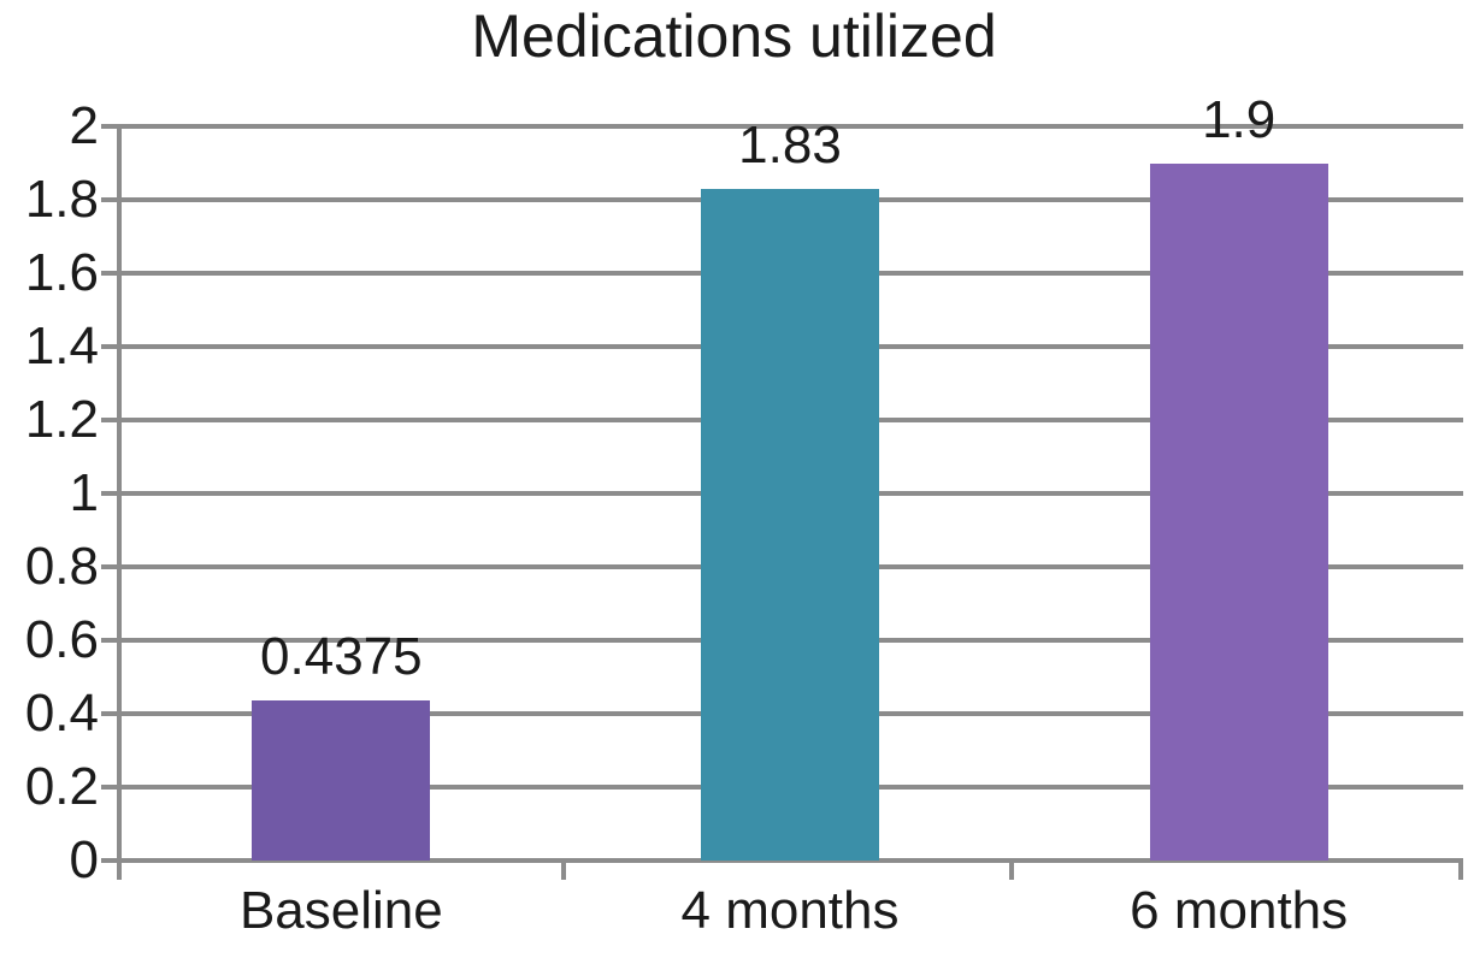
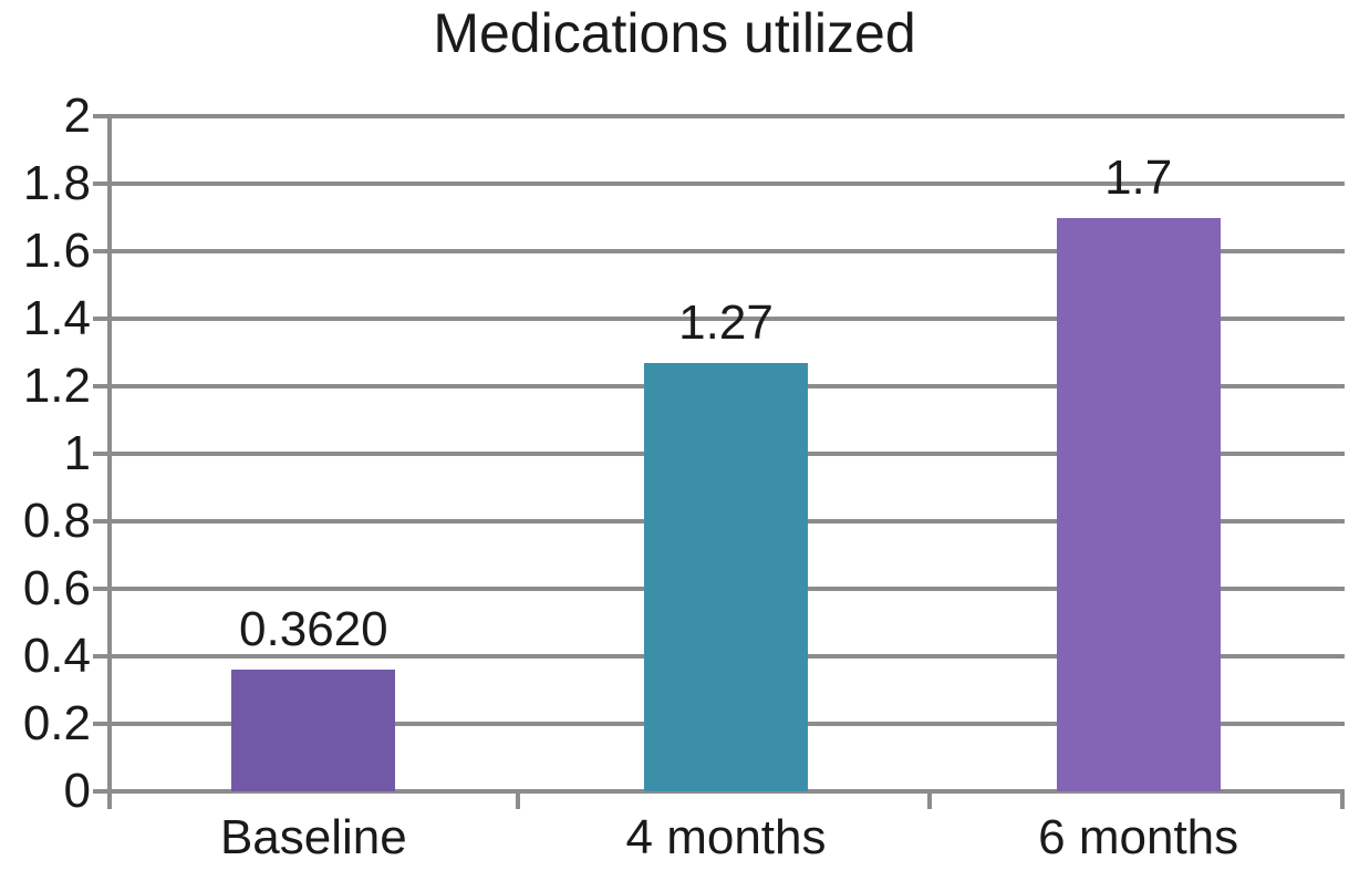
Baseline: 0.4375 -> 0.3620
4 months: 1.83 -> 1.27
6 months: 1.9 -> 1.7
